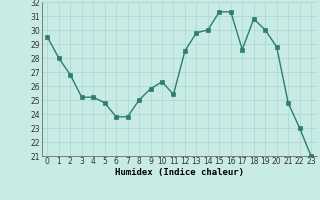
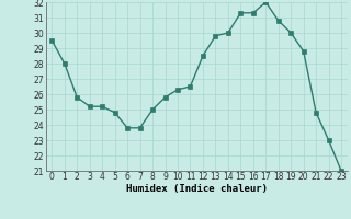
2: 26.8 -> 25.8
11: 25.4 -> 26.5
17: 28.6 -> 32.0
